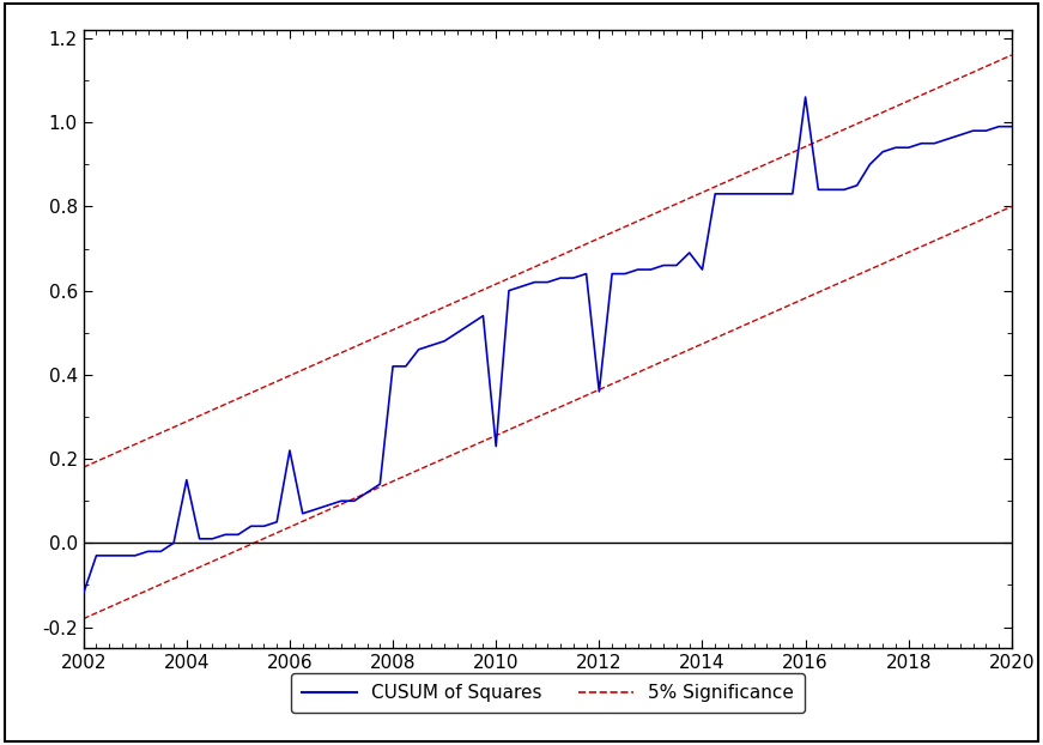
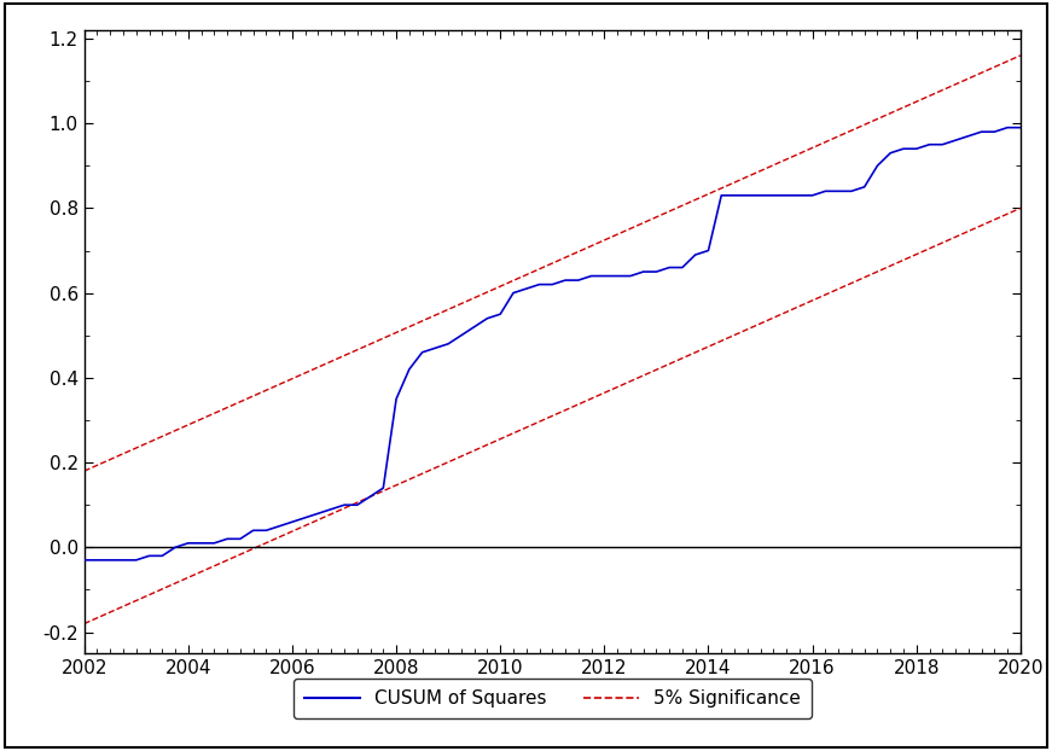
2002: -0.12 -> -0.03
2004: 0.15 -> 0.01
2006: 0.22 -> 0.06
2008: 0.42 -> 0.35
2010: 0.23 -> 0.55
2012: 0.36 -> 0.64
2014: 0.65 -> 0.70
2016: 1.06 -> 0.83
